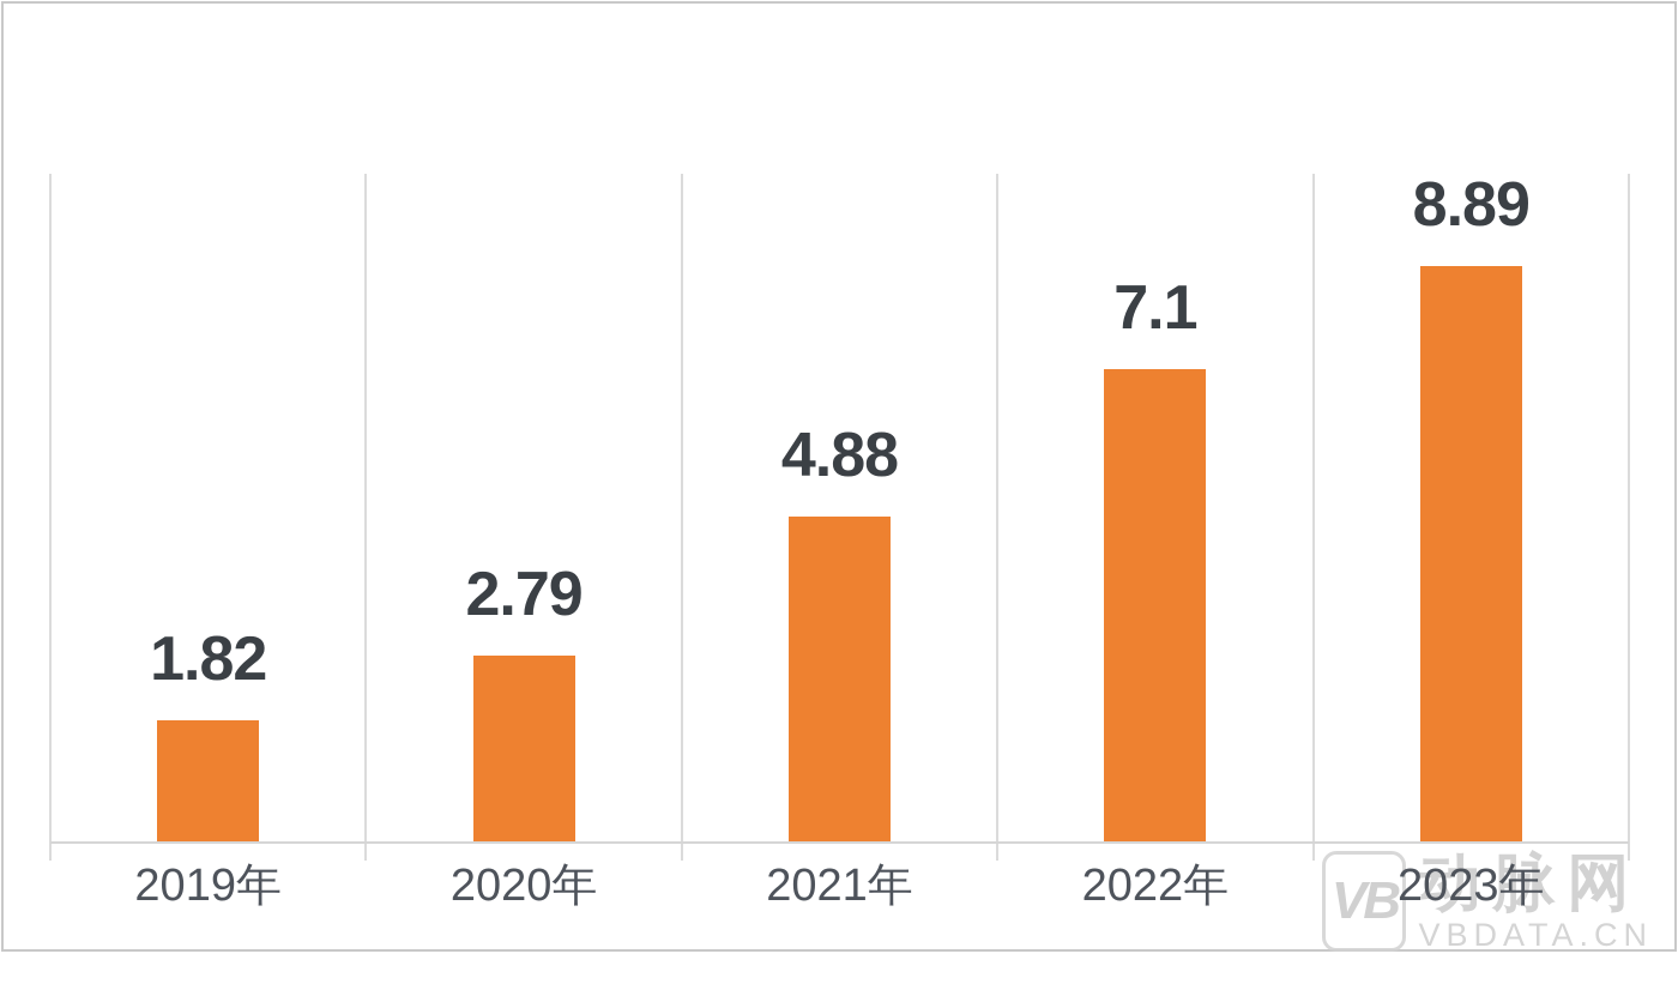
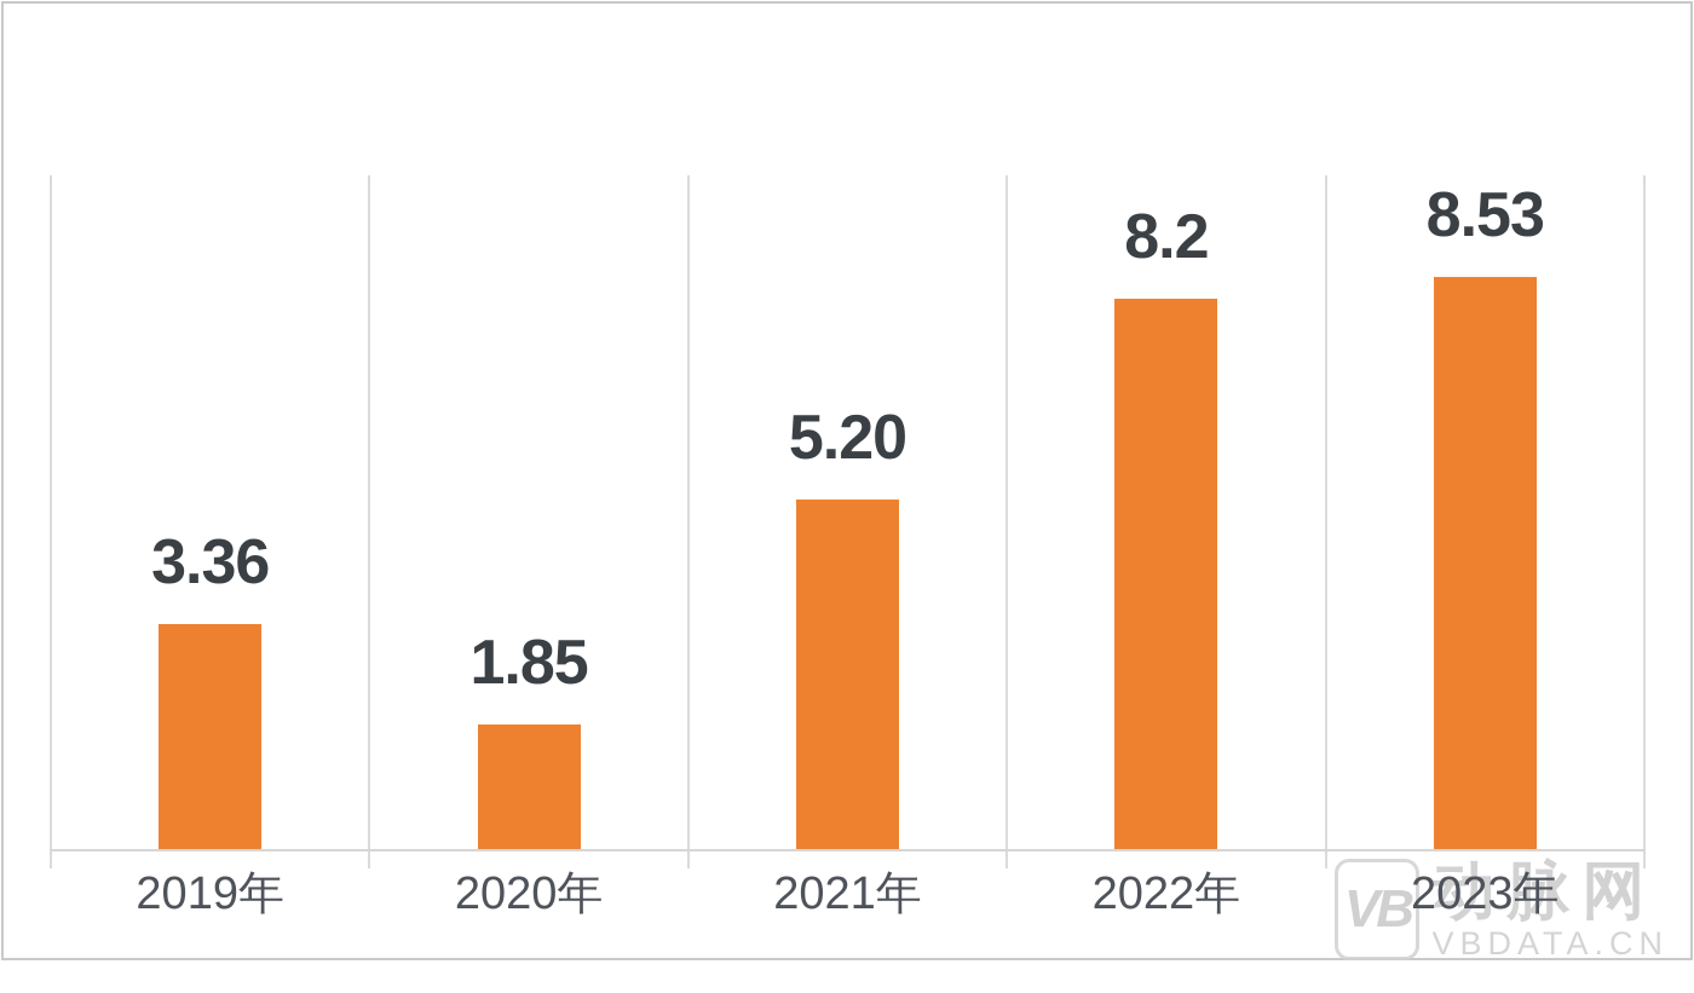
2019年: 1.82 -> 3.36
2020年: 2.79 -> 1.85
2021年: 4.88 -> 5.20
2022年: 7.1 -> 8.2
2023年: 8.89 -> 8.53
